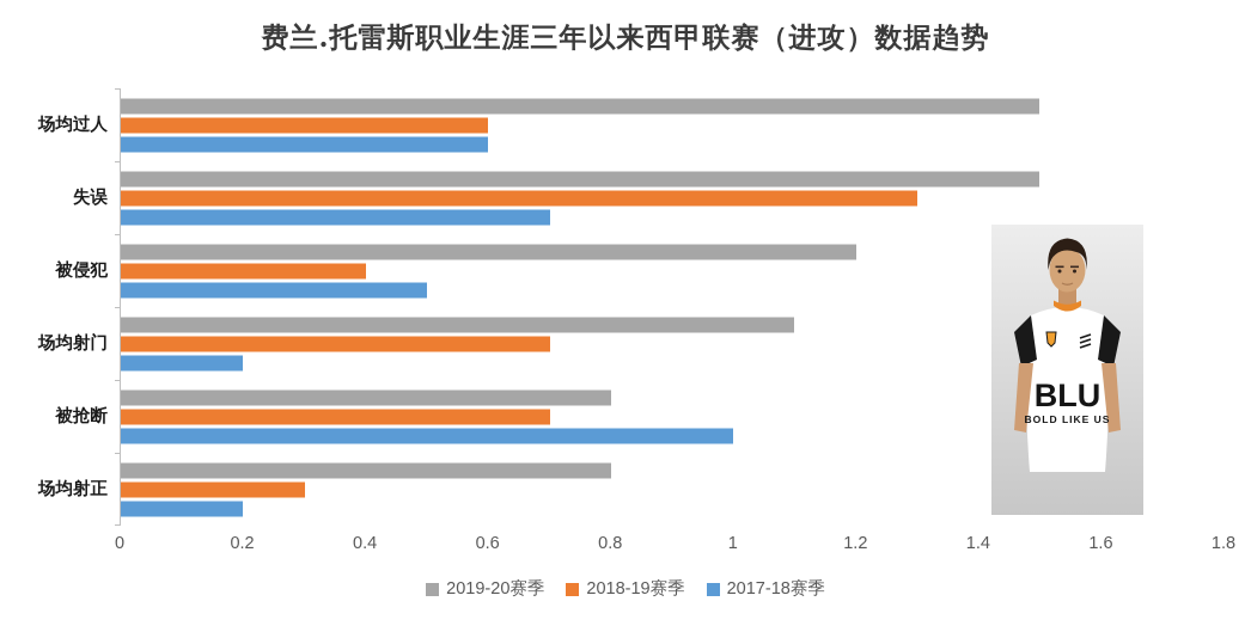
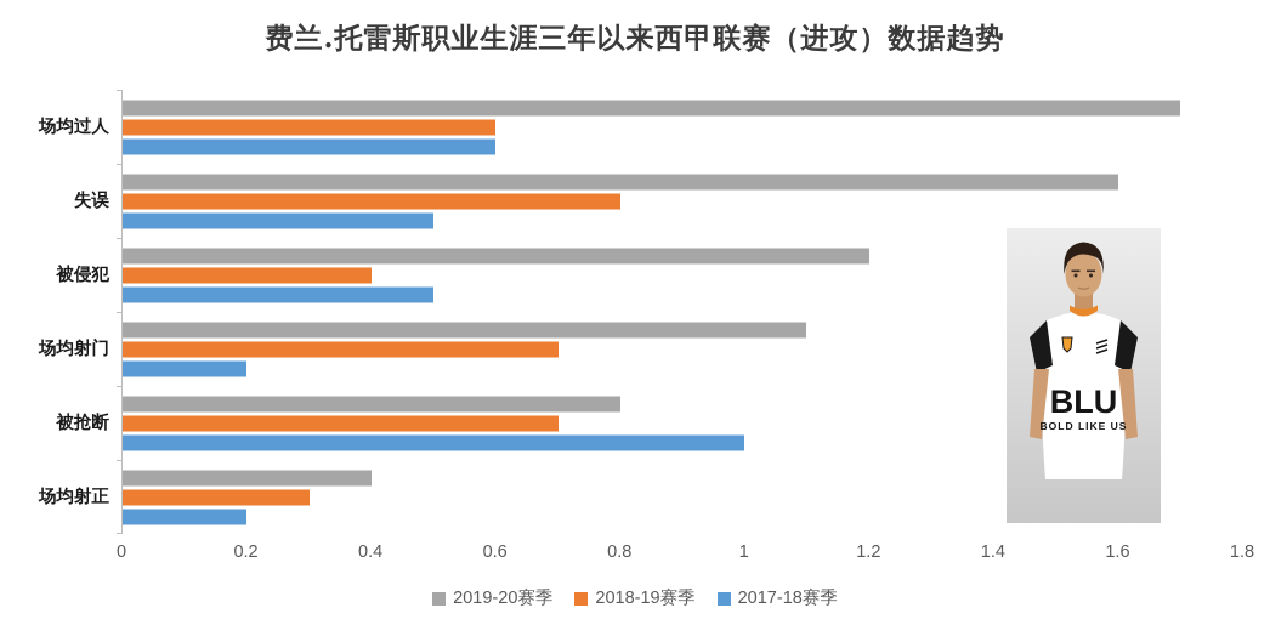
2019-20赛季/场均过人: 1.5 -> 1.7
2019-20赛季/失误: 1.5 -> 1.6
2018-19赛季/失误: 1.3 -> 0.8
2017-18赛季/失误: 0.7 -> 0.5
2019-20赛季/场均射正: 0.8 -> 0.4
